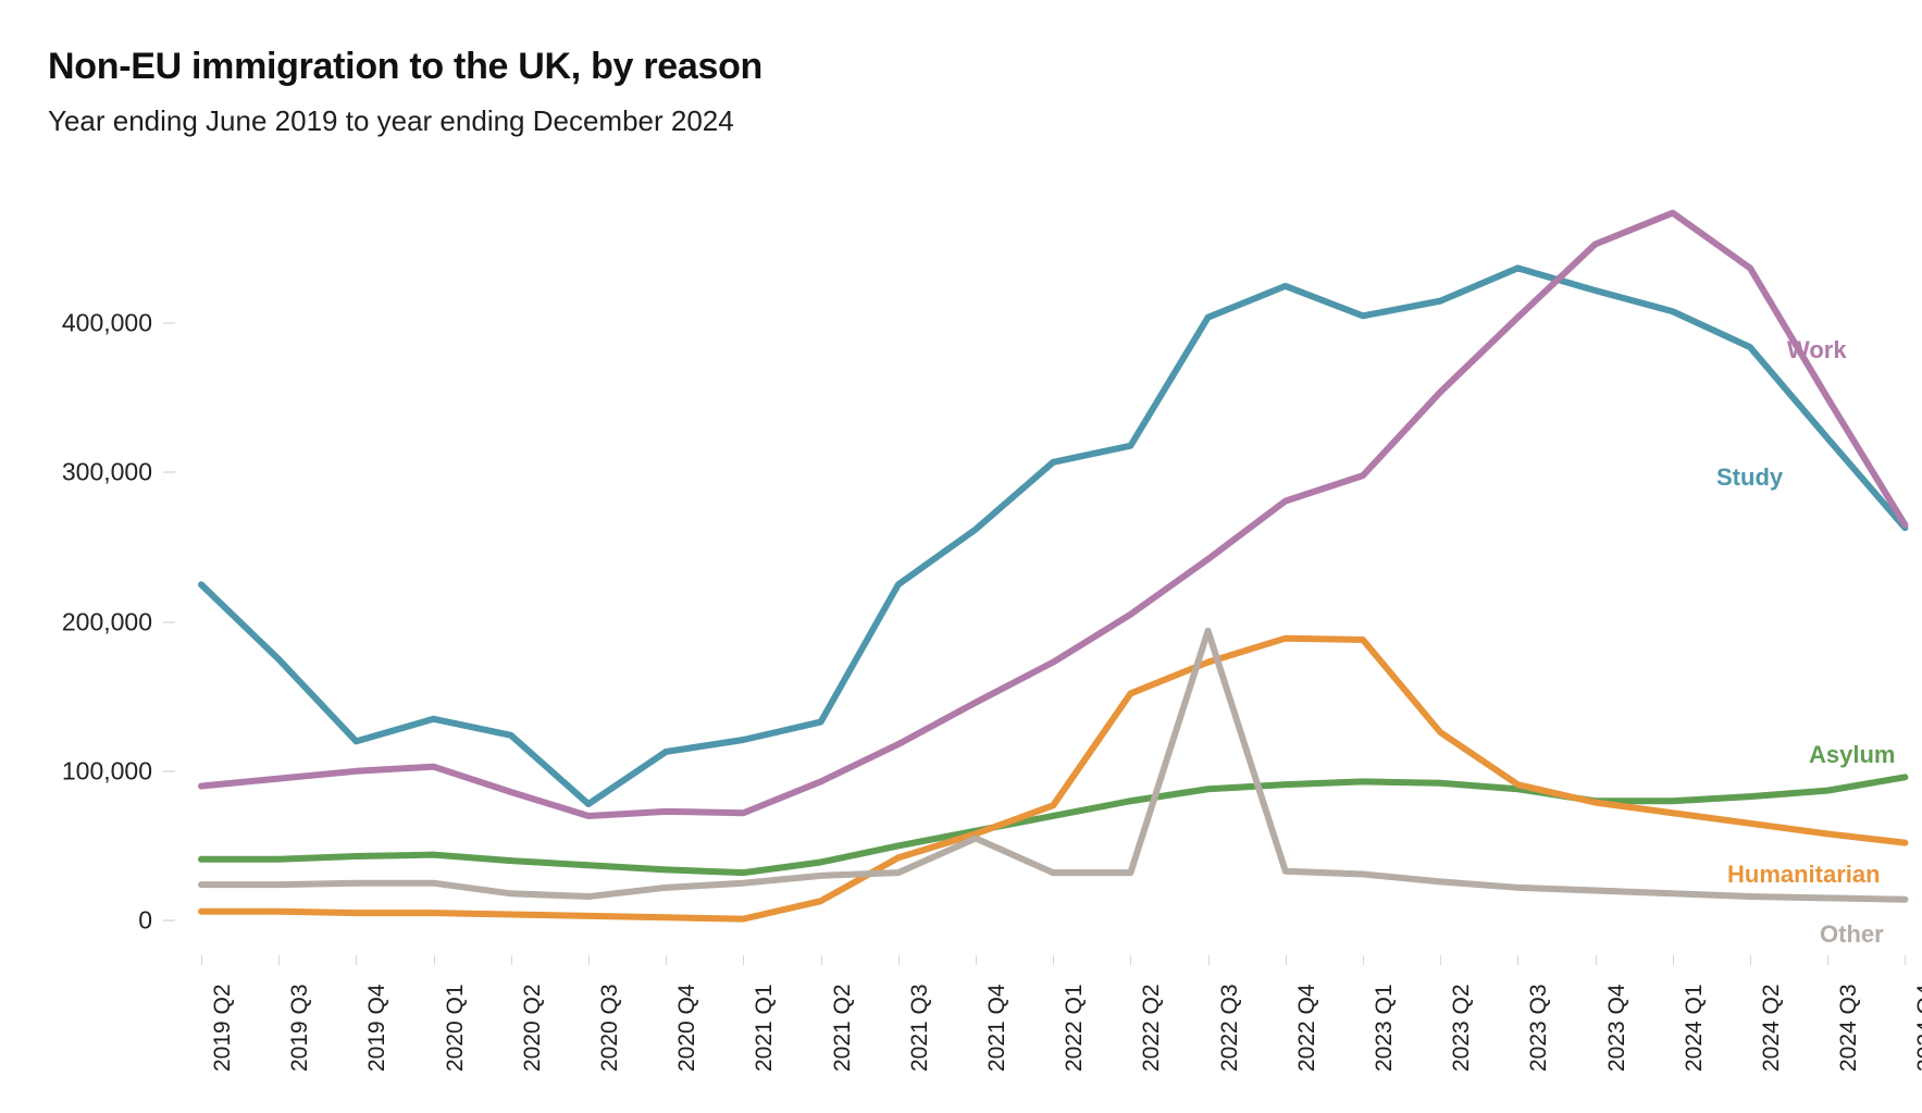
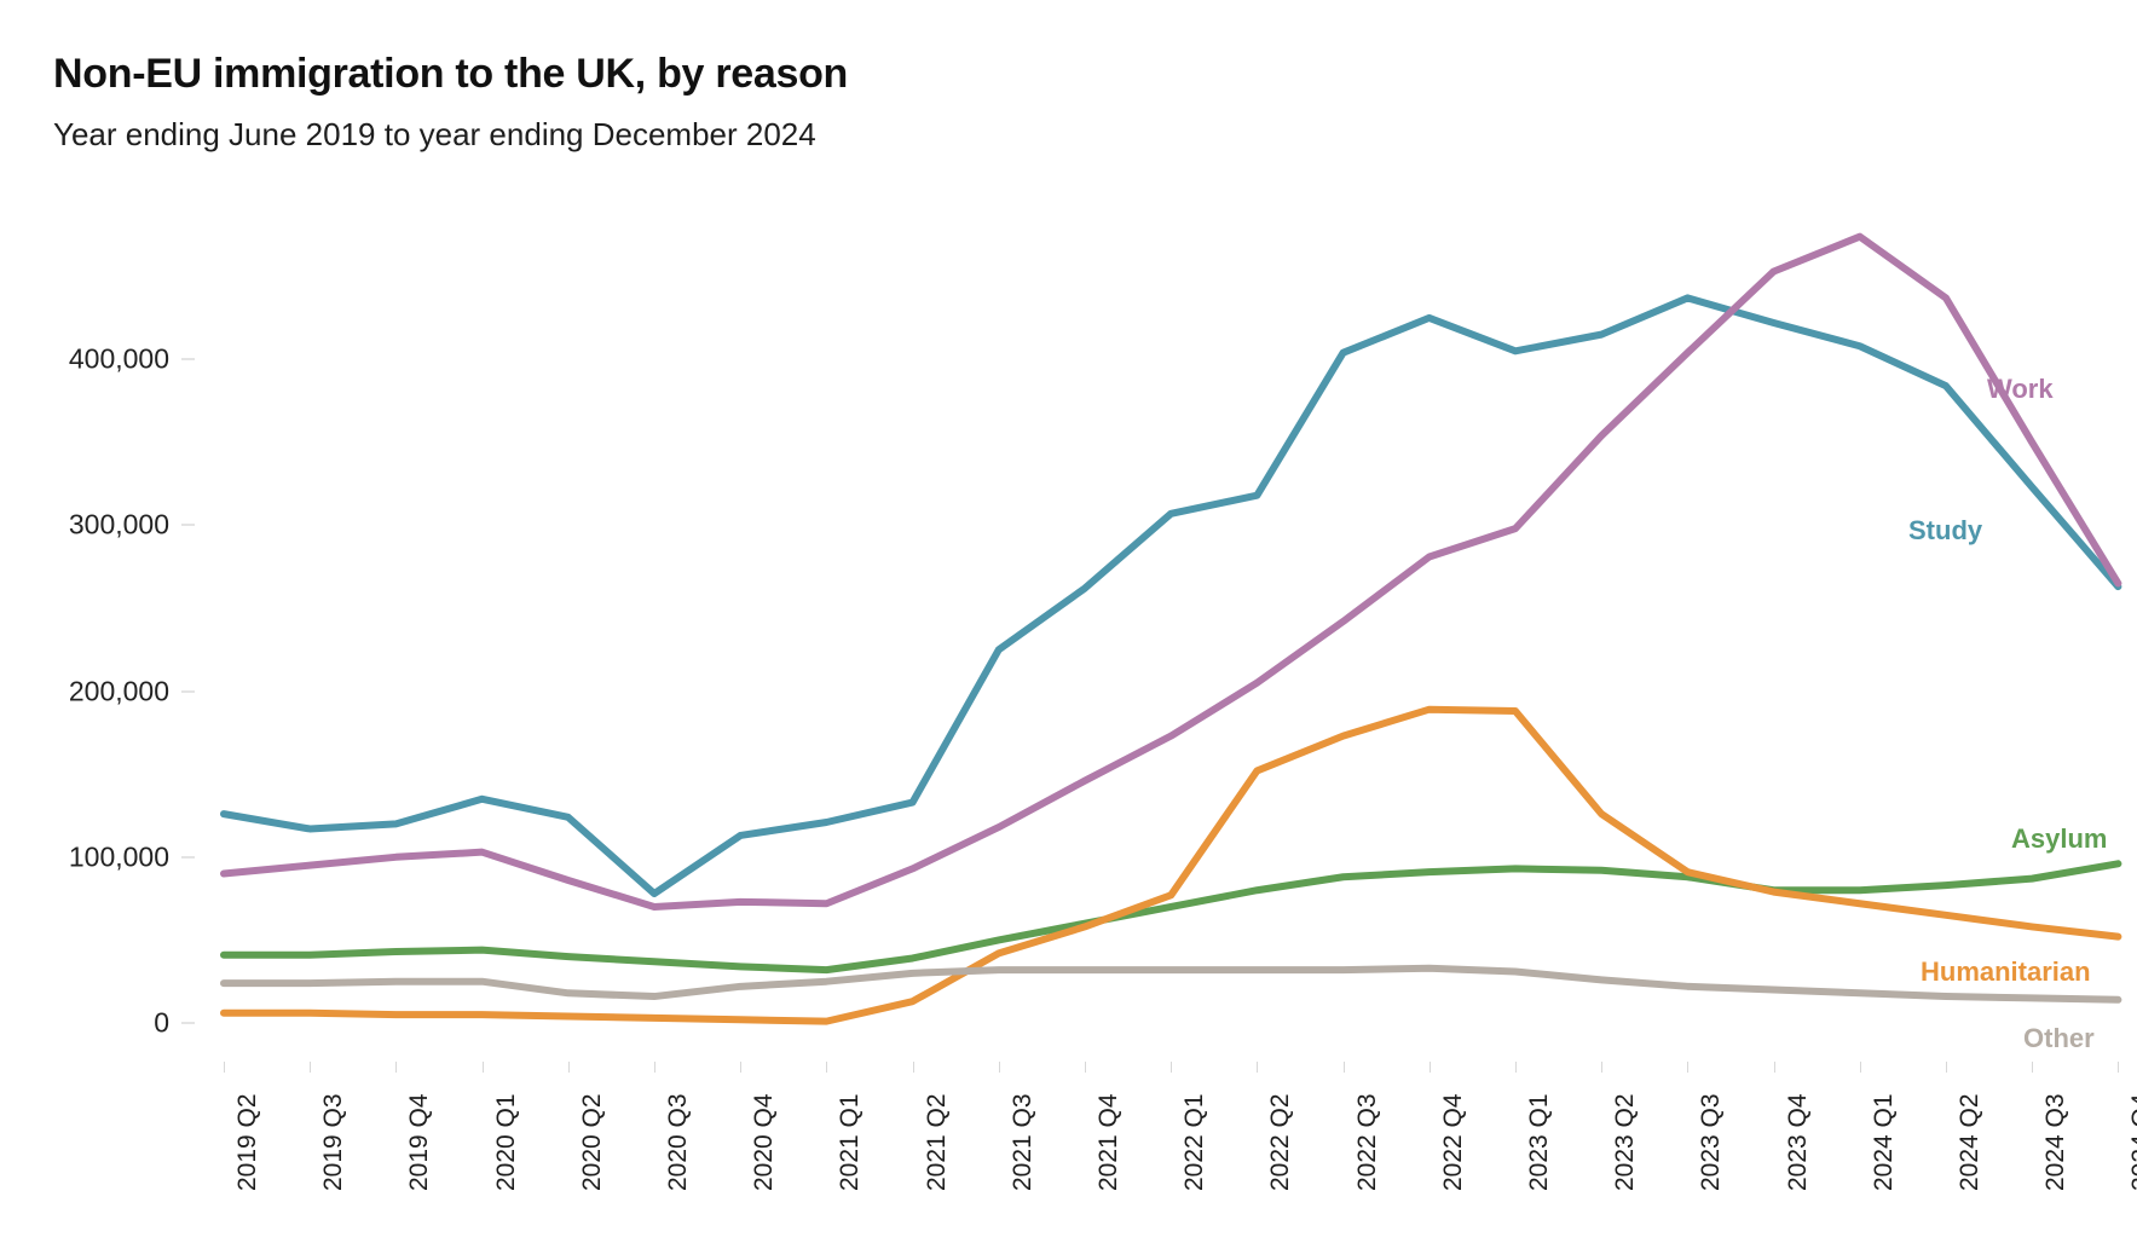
Study/2019 Q2: 225000 -> 126000
Study/2019 Q3: 175000 -> 117000
Other/2021 Q4: 55000 -> 32000
Other/2022 Q3: 194000 -> 32000
